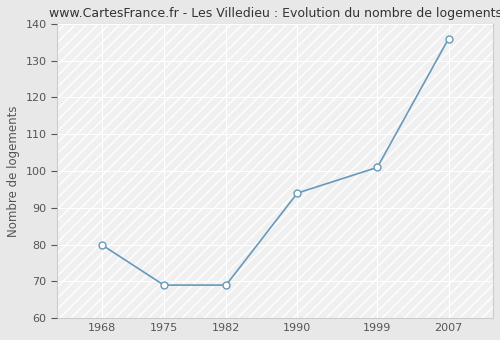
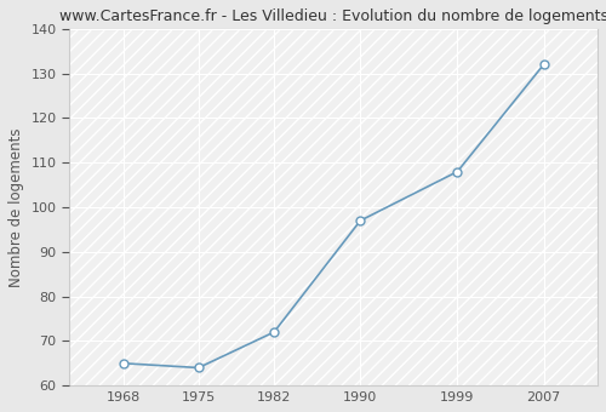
1968: 80 -> 65
1975: 69 -> 64
1982: 69 -> 72
1990: 94 -> 97
1999: 101 -> 108
2007: 136 -> 132
